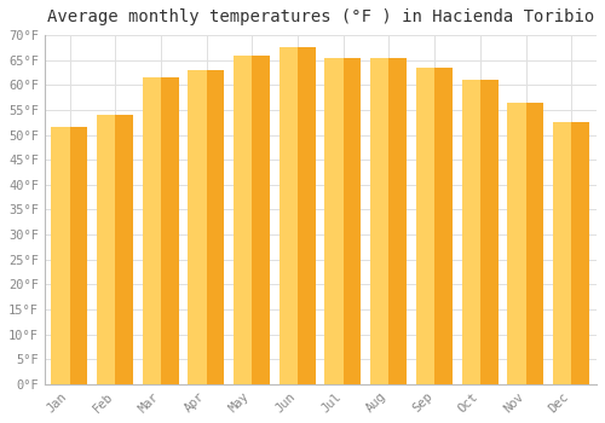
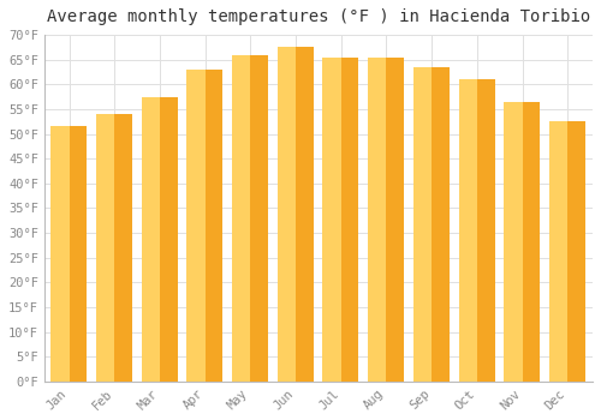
Mar: 61.5°F -> 57.5°F
